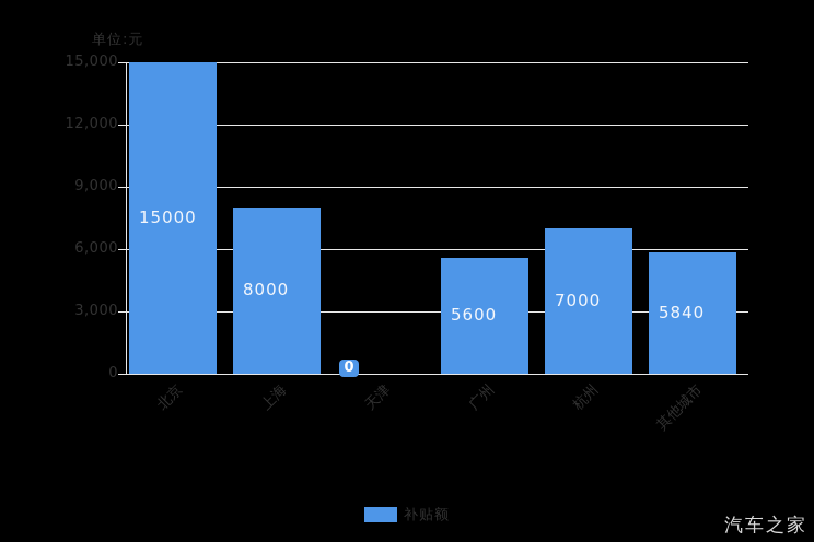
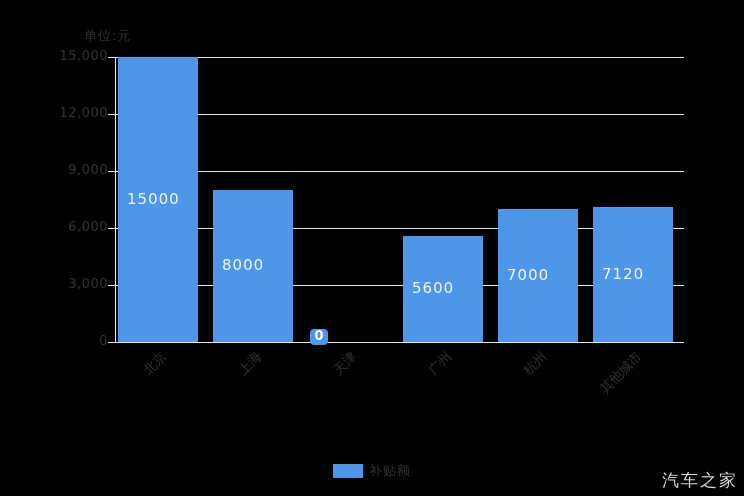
其他城市: 5840 -> 7120
